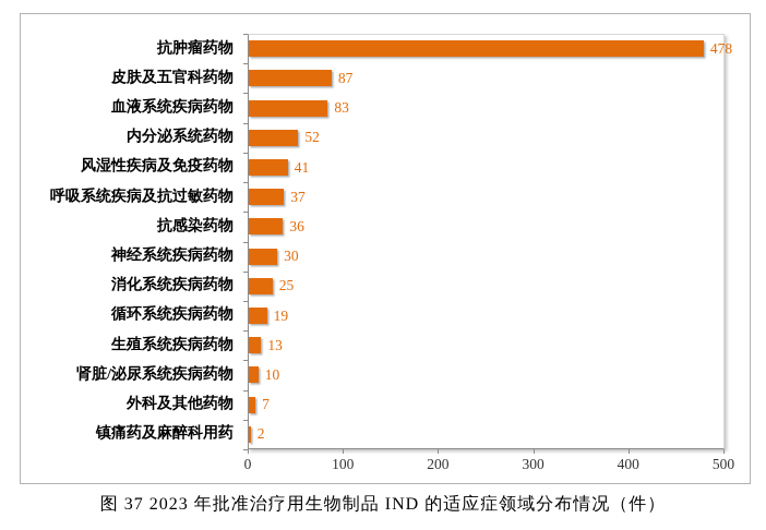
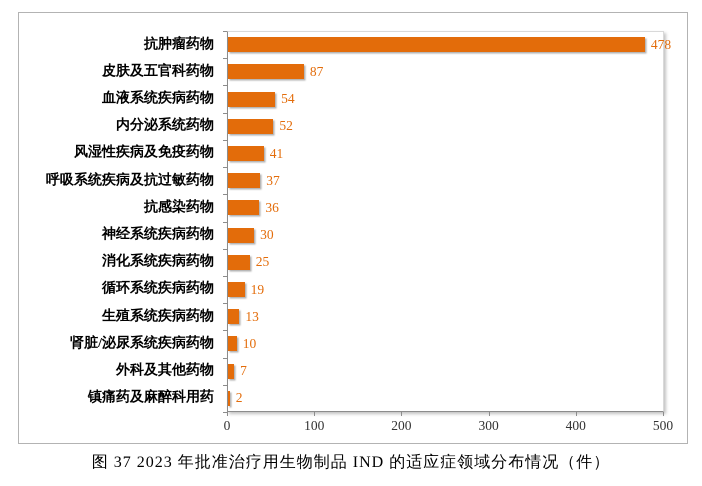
血液系统疾病药物: 83 -> 54
